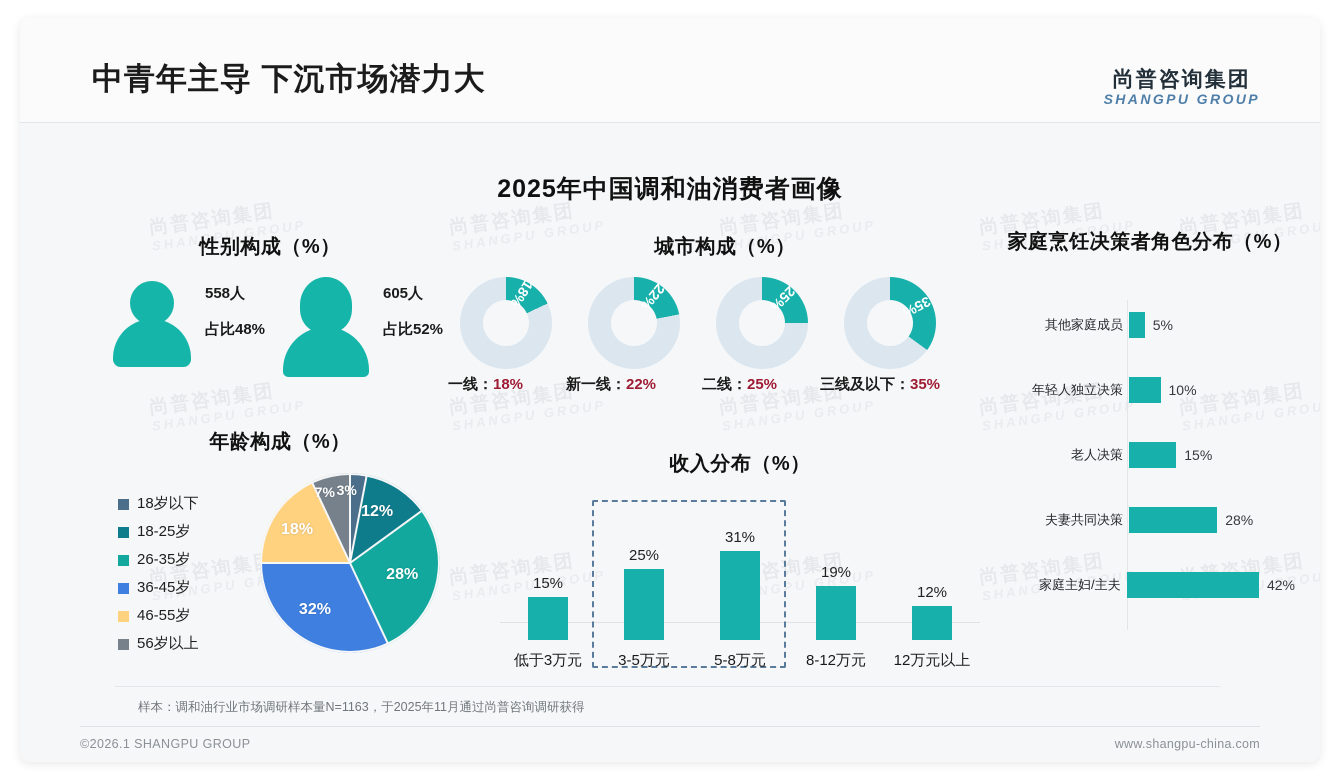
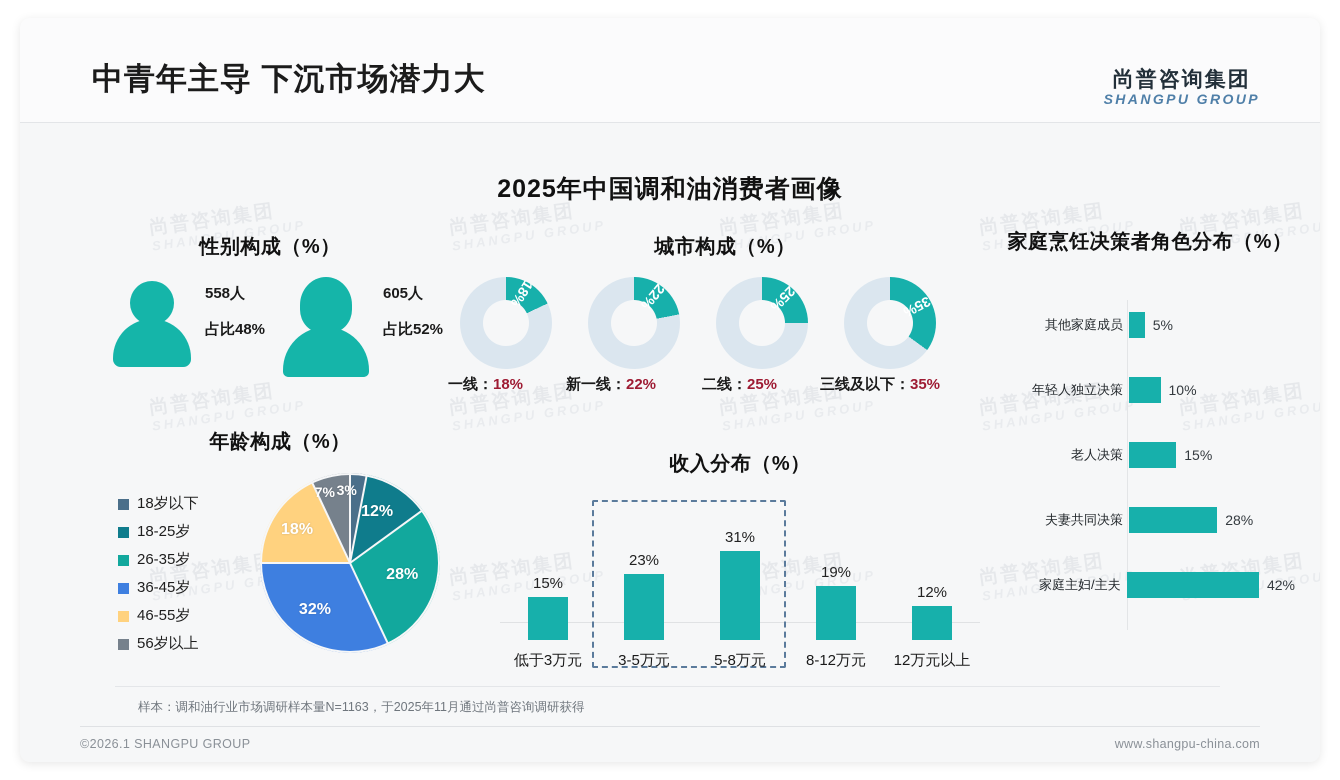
收入分布（%）/3-5万元: 25% -> 23%
